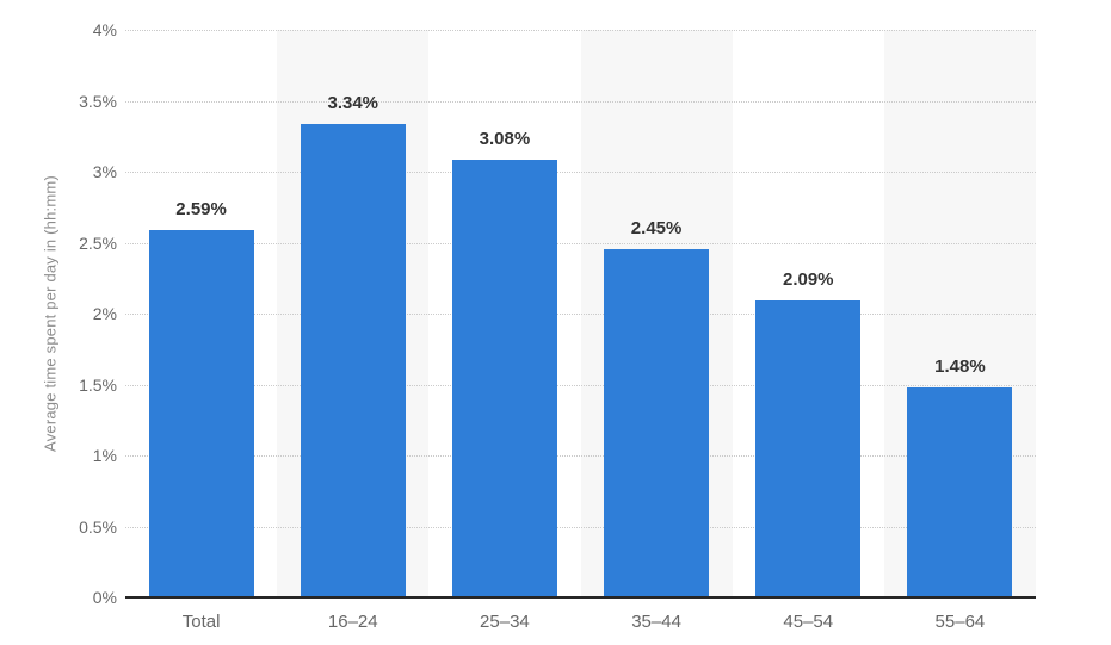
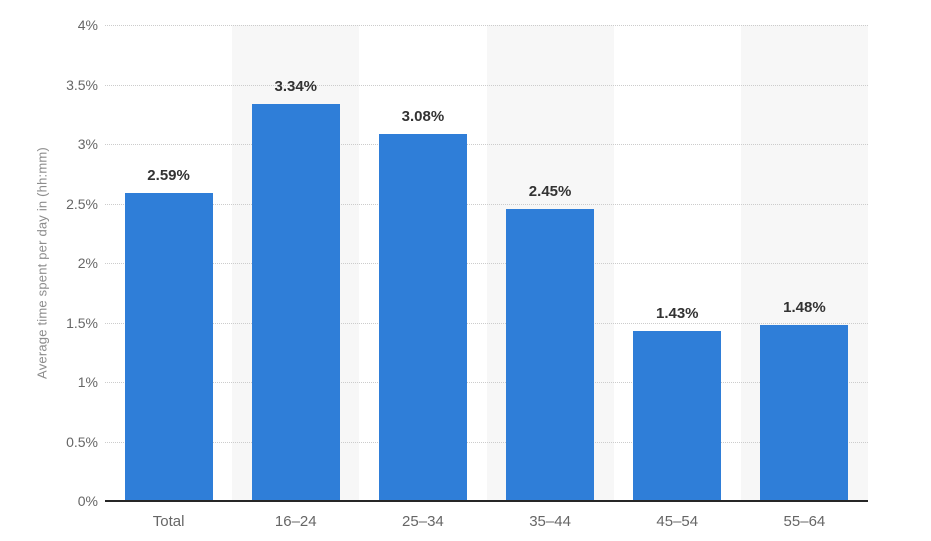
45–54: 2.09% -> 1.43%
